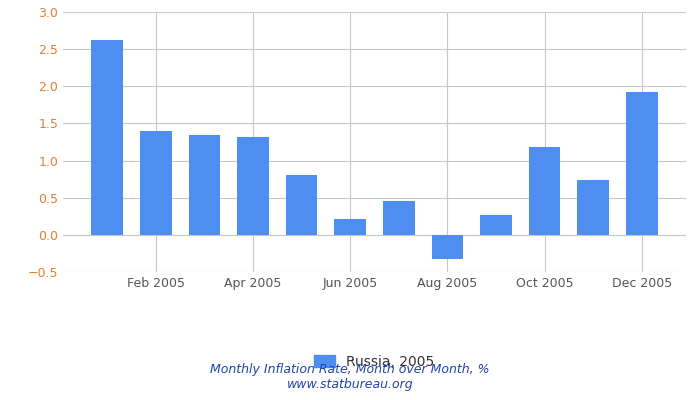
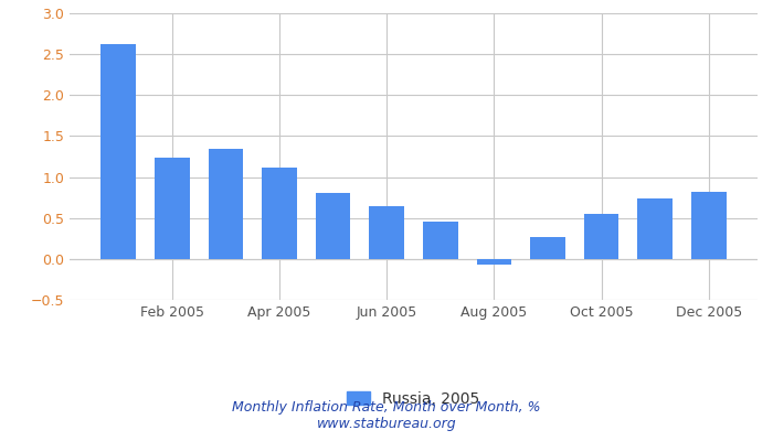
Feb 2005: 1.40 -> 1.23
Apr 2005: 1.32 -> 1.12
Jun 2005: 0.22 -> 0.64
Aug 2005: -0.32 -> -0.07
Oct 2005: 1.18 -> 0.55
Dec 2005: 1.92 -> 0.82
